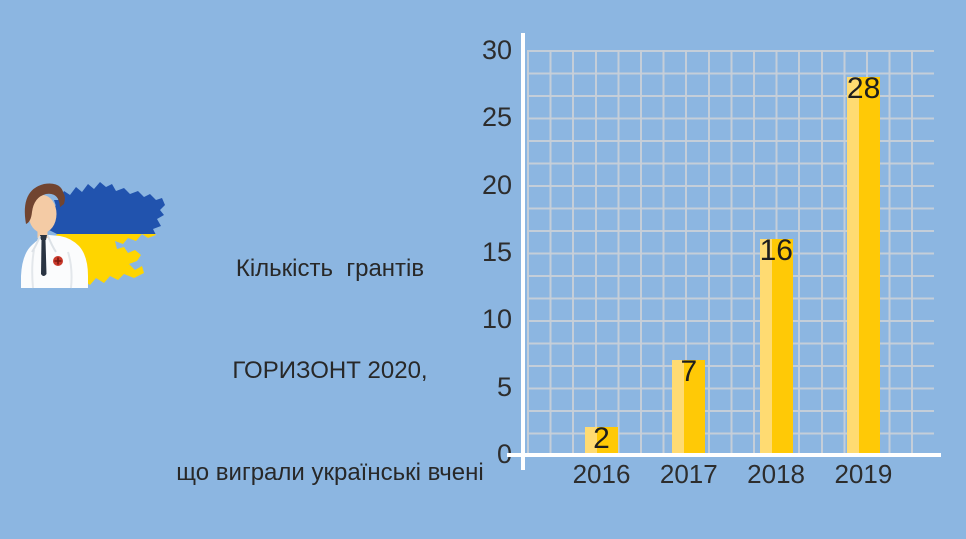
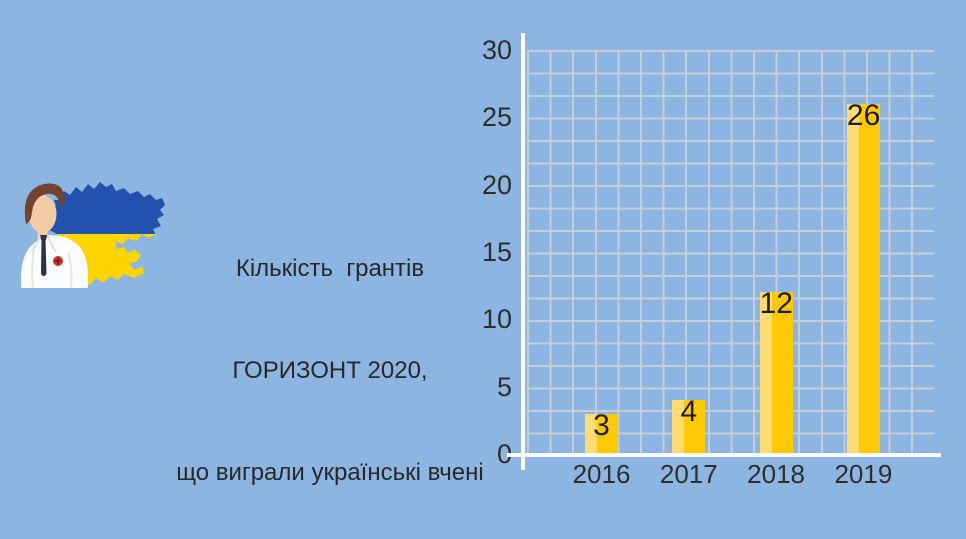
2016: 2 -> 3
2017: 7 -> 4
2018: 16 -> 12
2019: 28 -> 26
